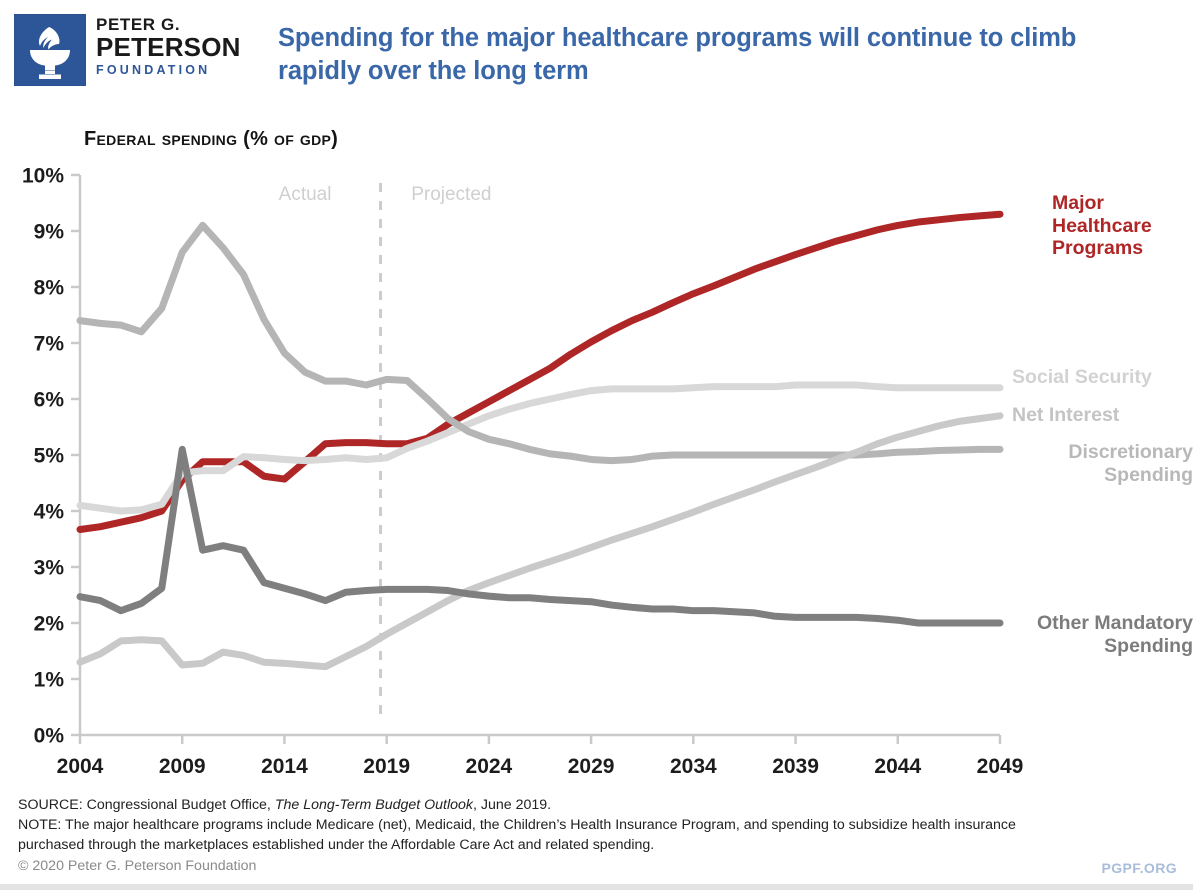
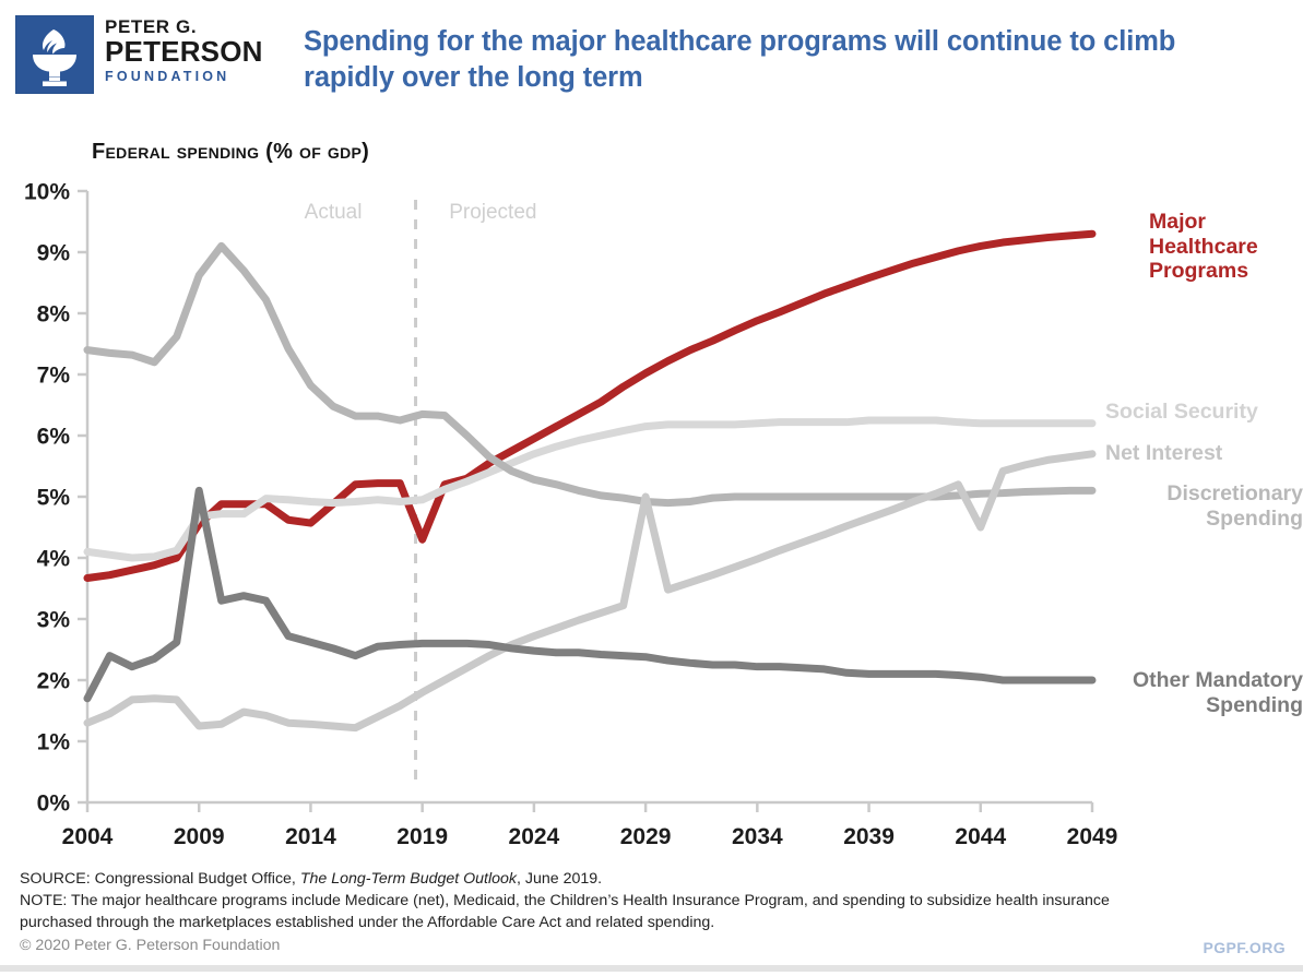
Other Mandatory Spending/2004: 2.5% -> 1.7%
Major Healthcare Programs/2019: 5.2% -> 4.3%
Net Interest/2029: 3.4% -> 5.0%
Net Interest/2044: 5.3% -> 4.5%
